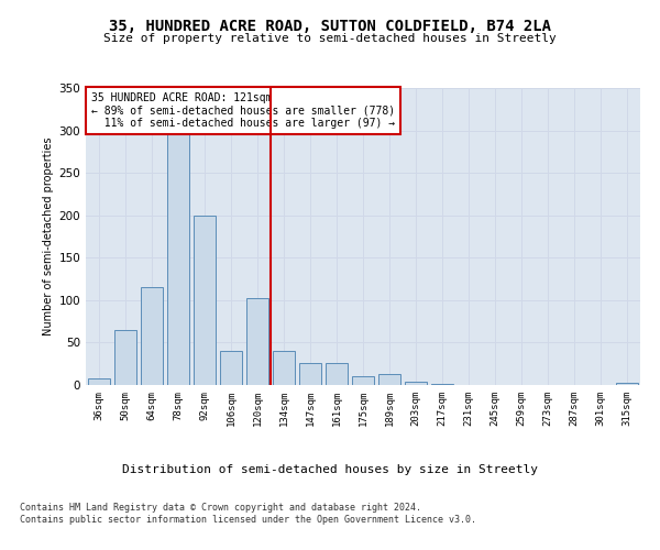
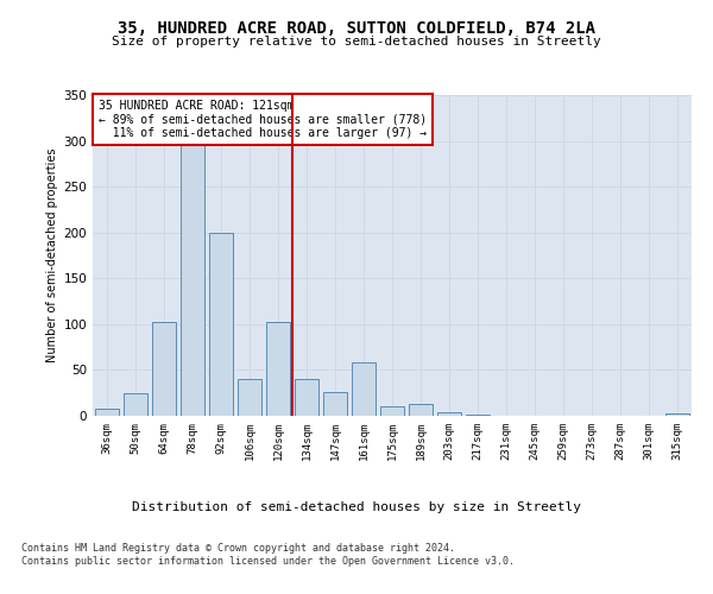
50sqm: 65 -> 24
64sqm: 115 -> 102
161sqm: 26 -> 58
